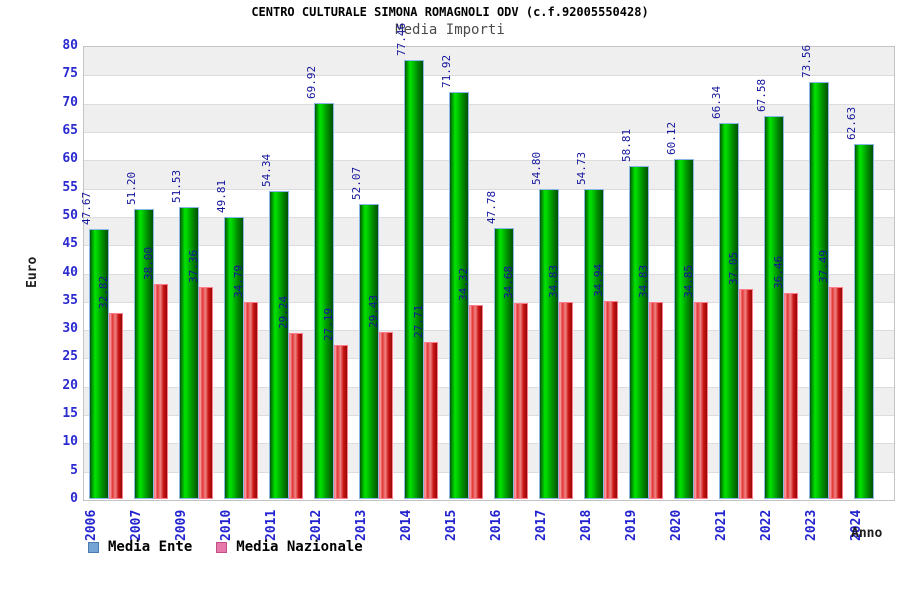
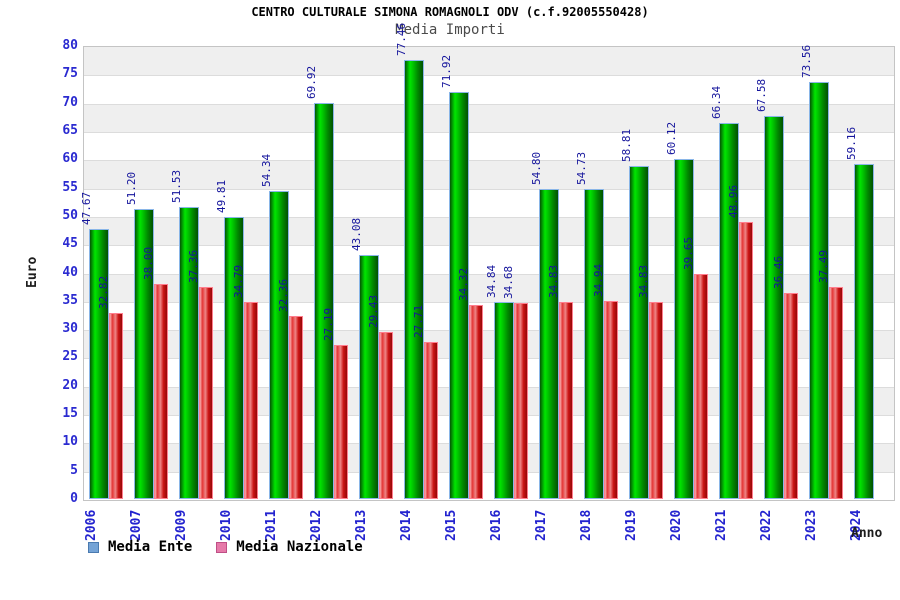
Media Nazionale/2011: 29.24 -> 32.36
Media Ente/2013: 52.07 -> 43.08
Media Ente/2016: 47.78 -> 34.84
Media Nazionale/2020: 34.85 -> 39.65
Media Nazionale/2021: 37.05 -> 48.96
Media Ente/2024: 62.63 -> 59.16
